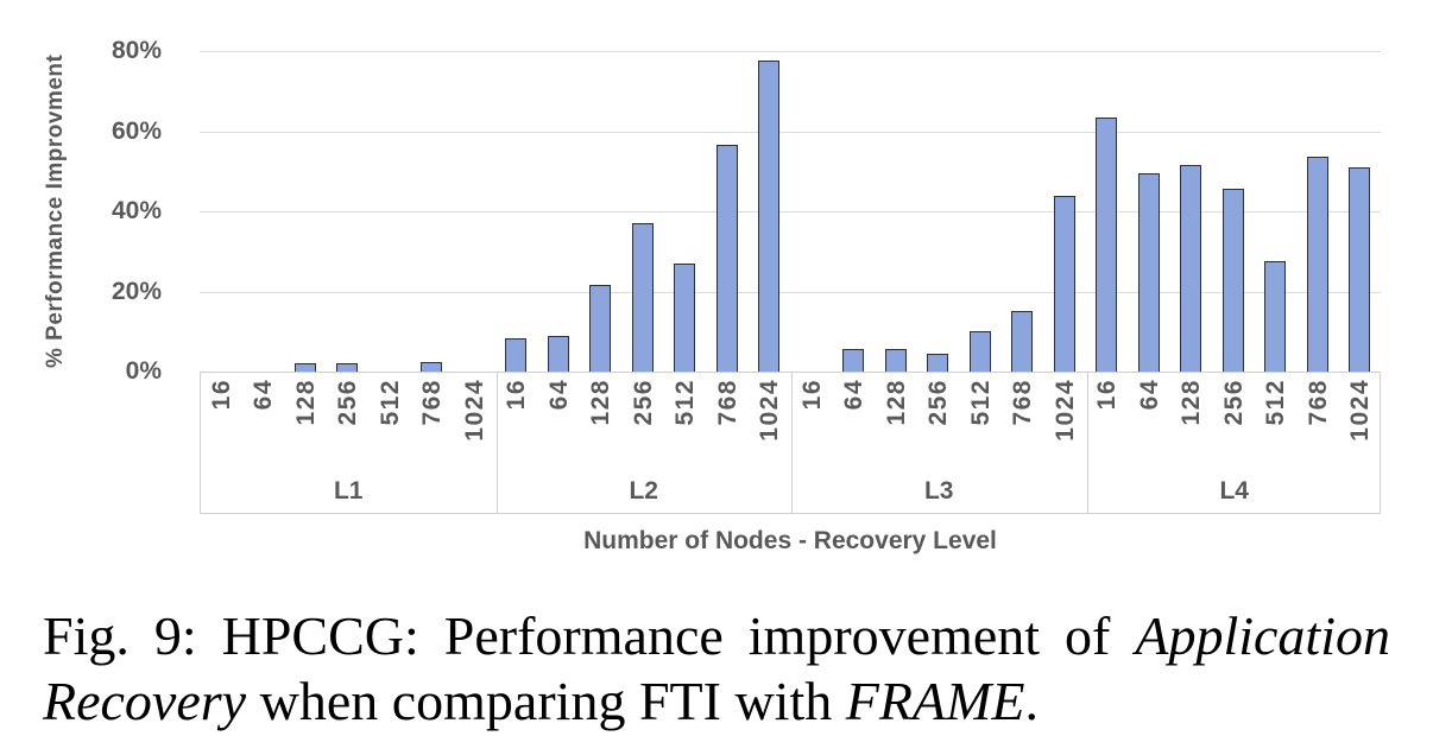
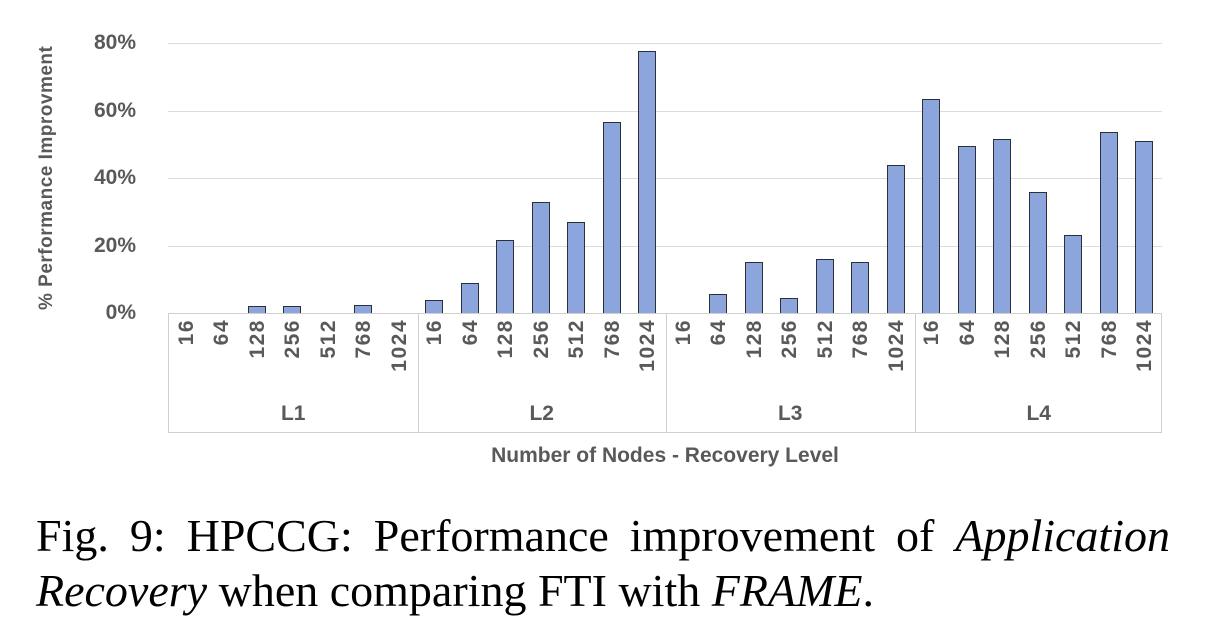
L2/16: 8% -> 4%
L3/128: 6% -> 15%
L2/256: 37% -> 33%
L4/256: 46% -> 36%
L3/512: 10% -> 16%
L4/512: 28% -> 23%
